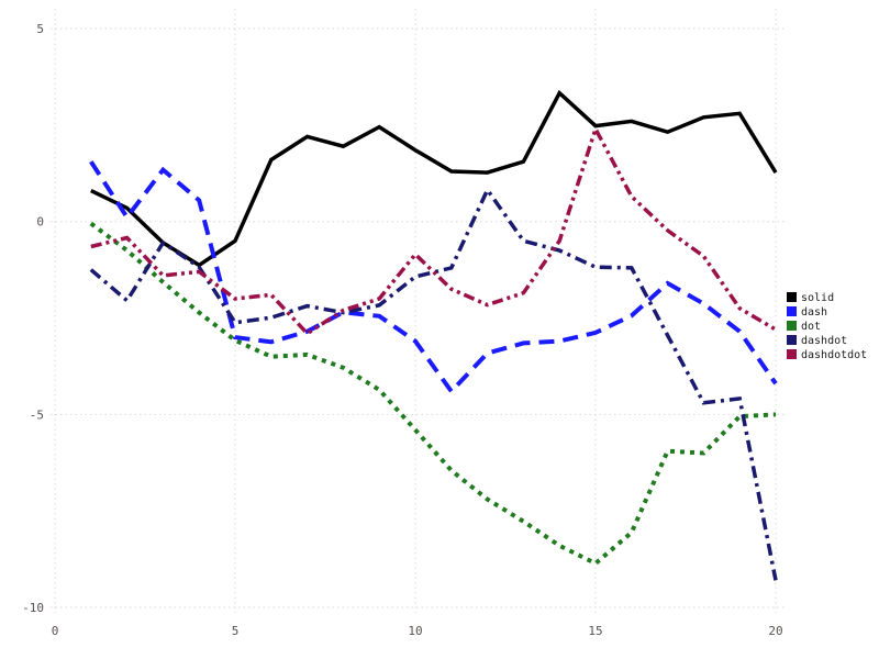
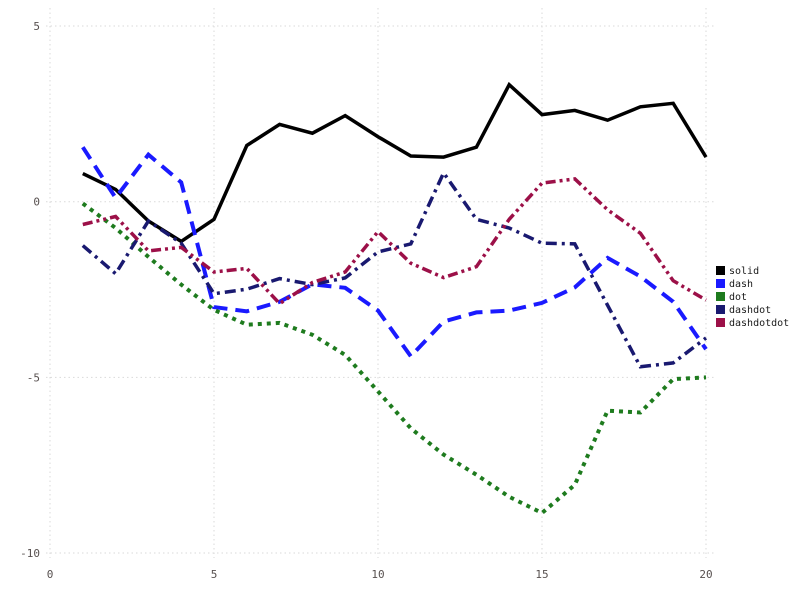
dashdotdot/15: 2.4 -> 0.5
dashdot/20: -9.3 -> -3.9
